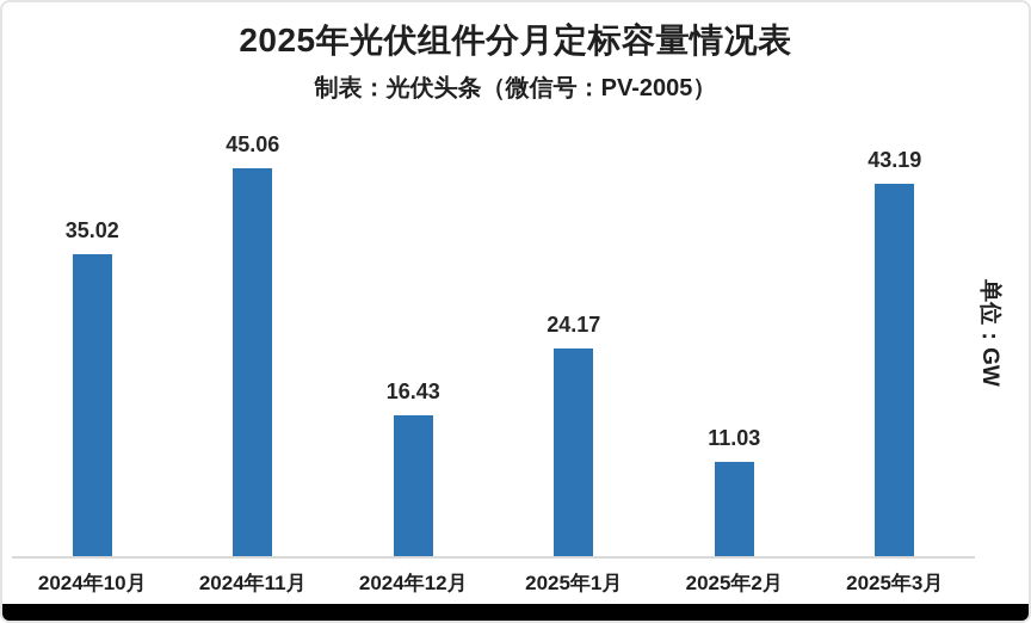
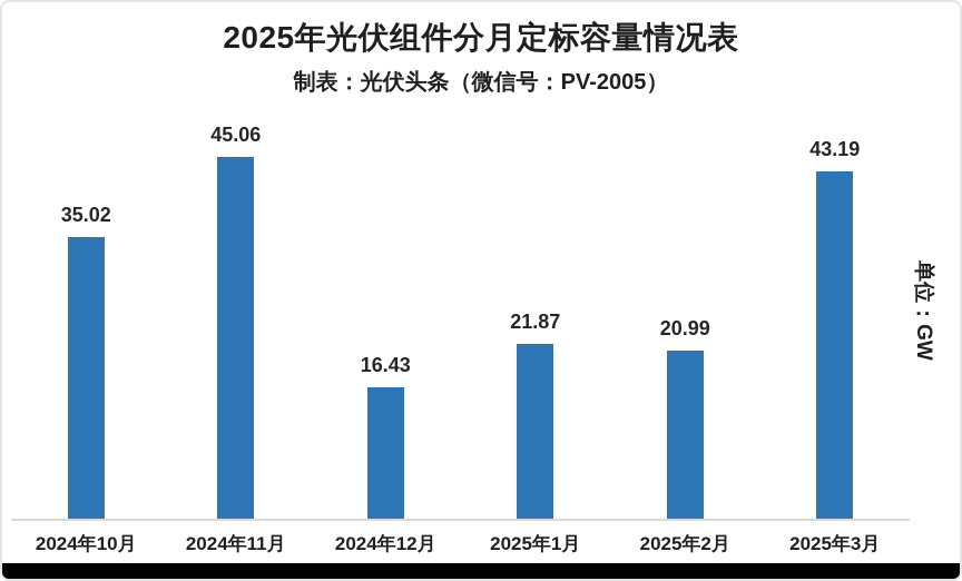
2025年1月: 24.17 -> 21.87
2025年2月: 11.03 -> 20.99
